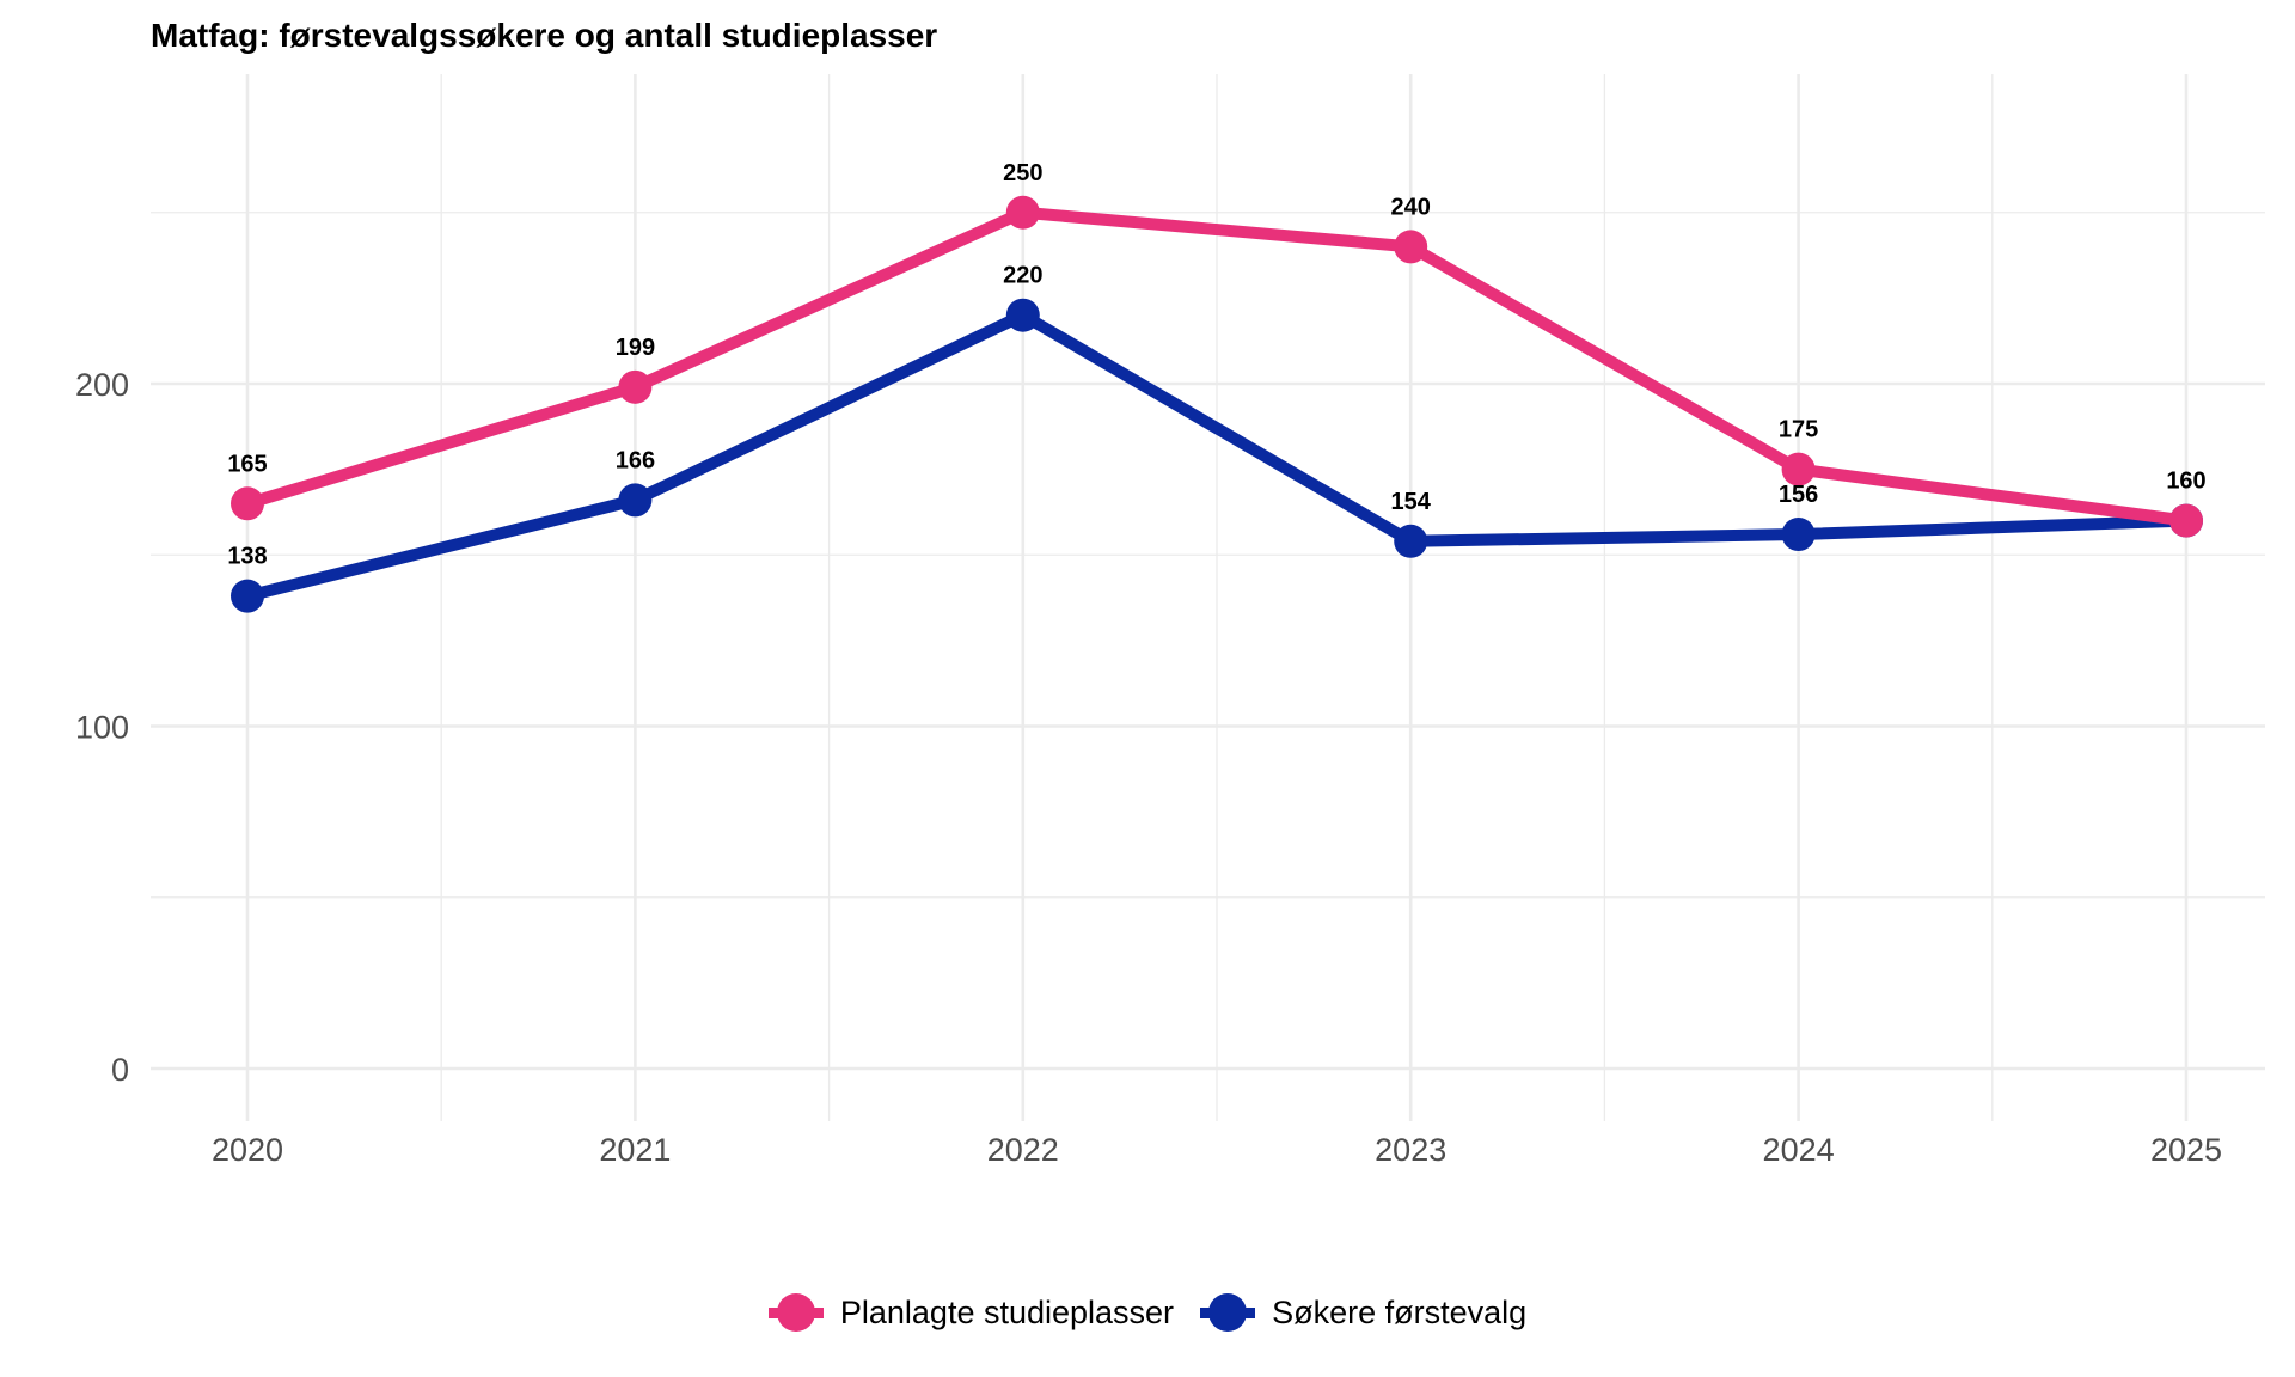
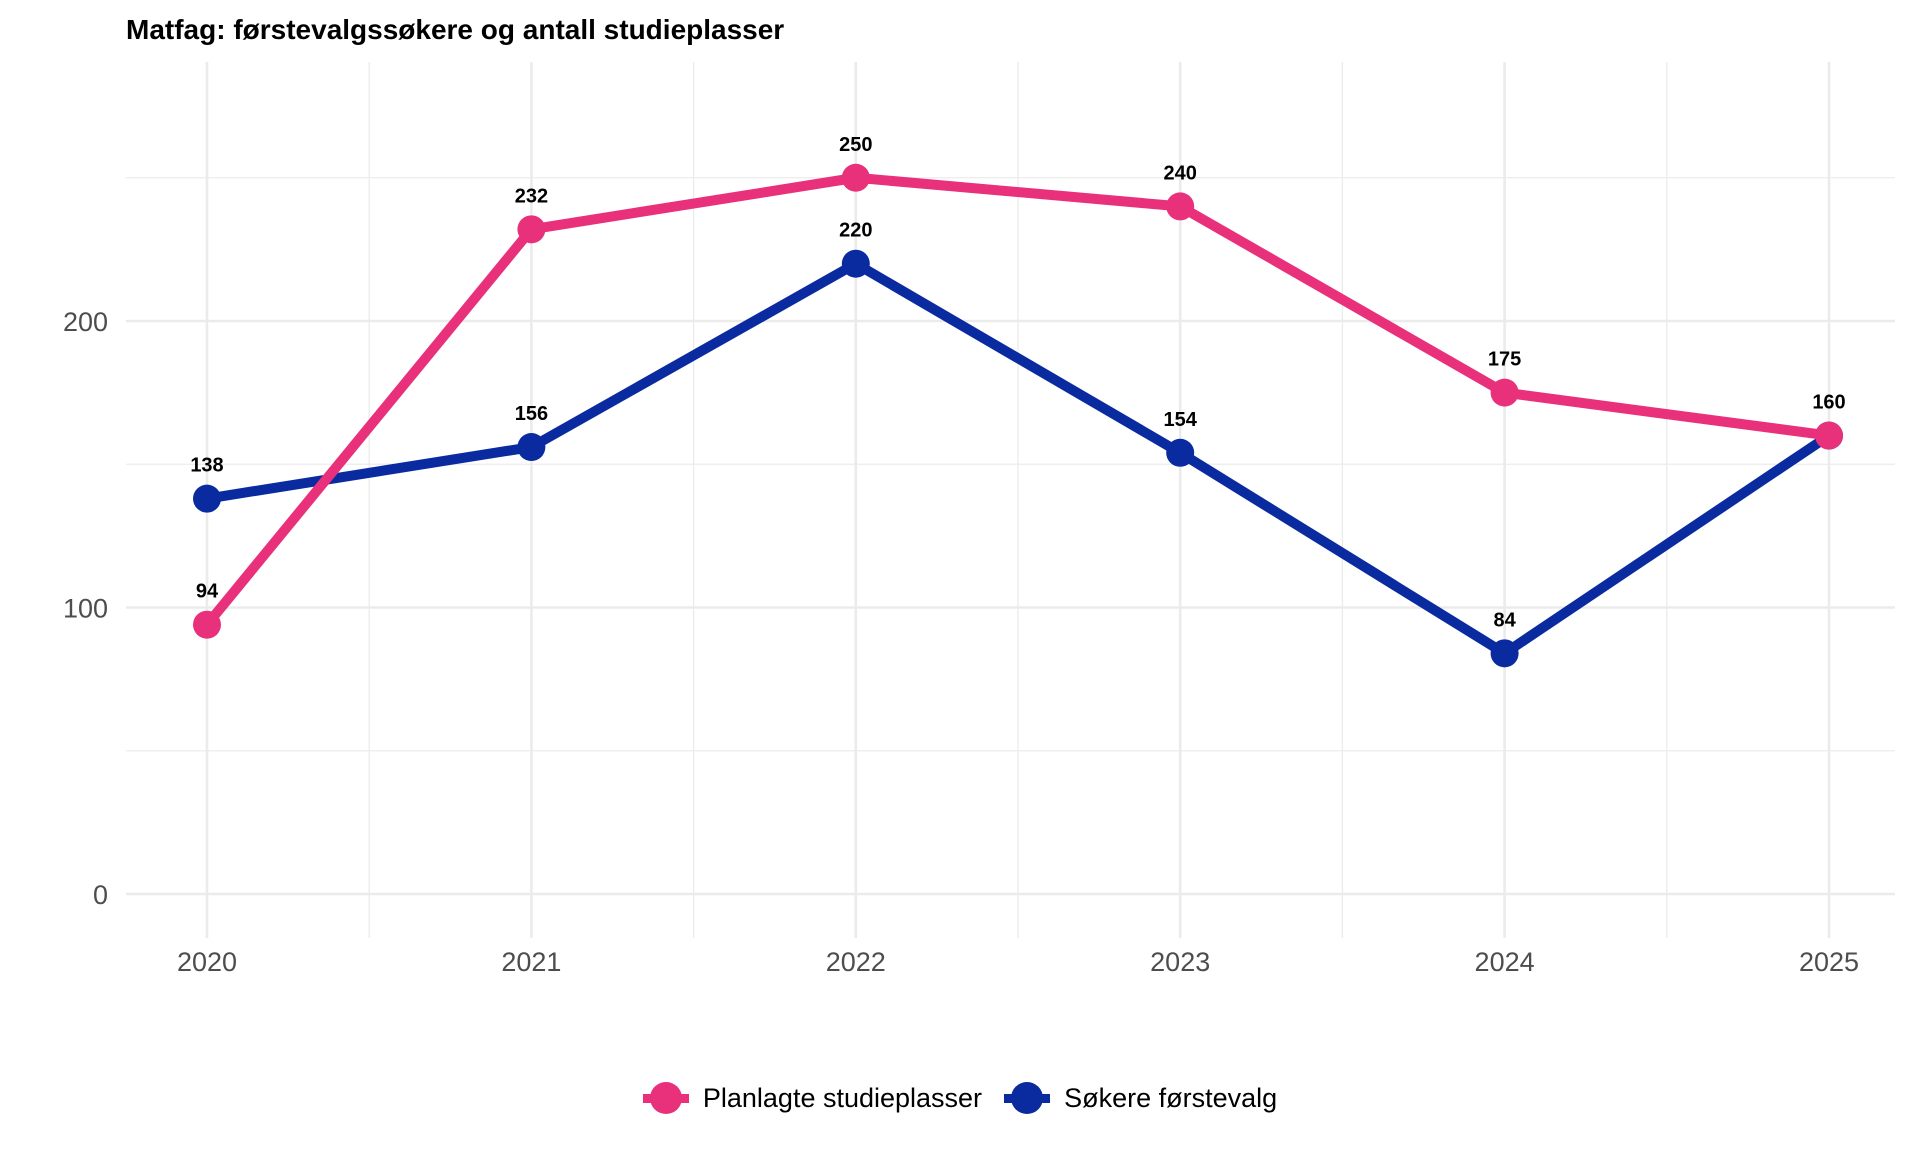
Planlagte studieplasser/2020: 165 -> 94
Planlagte studieplasser/2021: 199 -> 232
Søkere førstevalg/2021: 166 -> 156
Søkere førstevalg/2024: 156 -> 84
